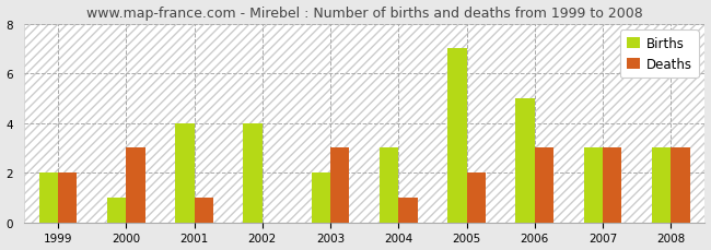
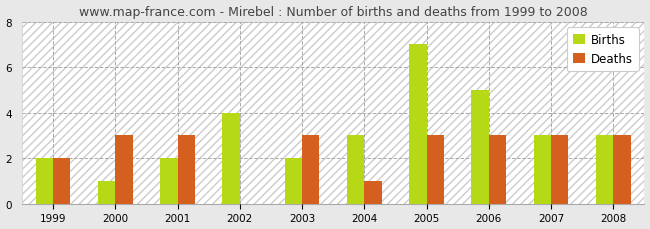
Births/2001: 4 -> 2
Deaths/2001: 1 -> 3
Deaths/2005: 2 -> 3
